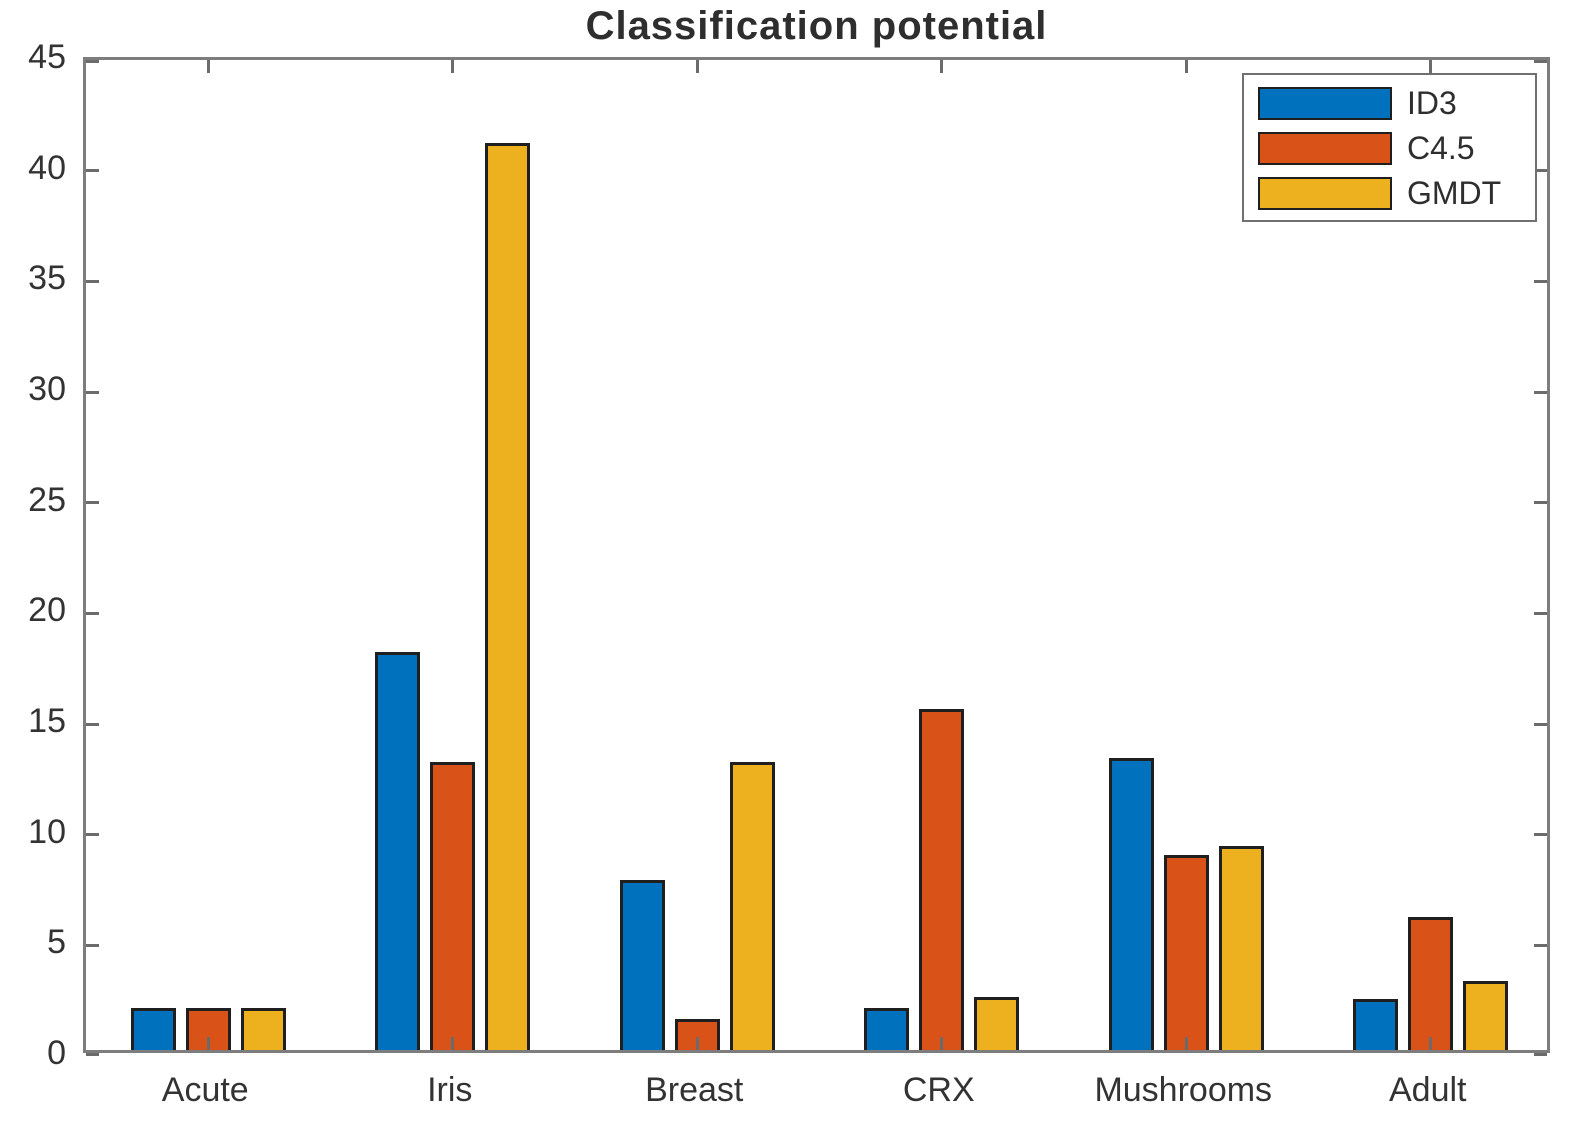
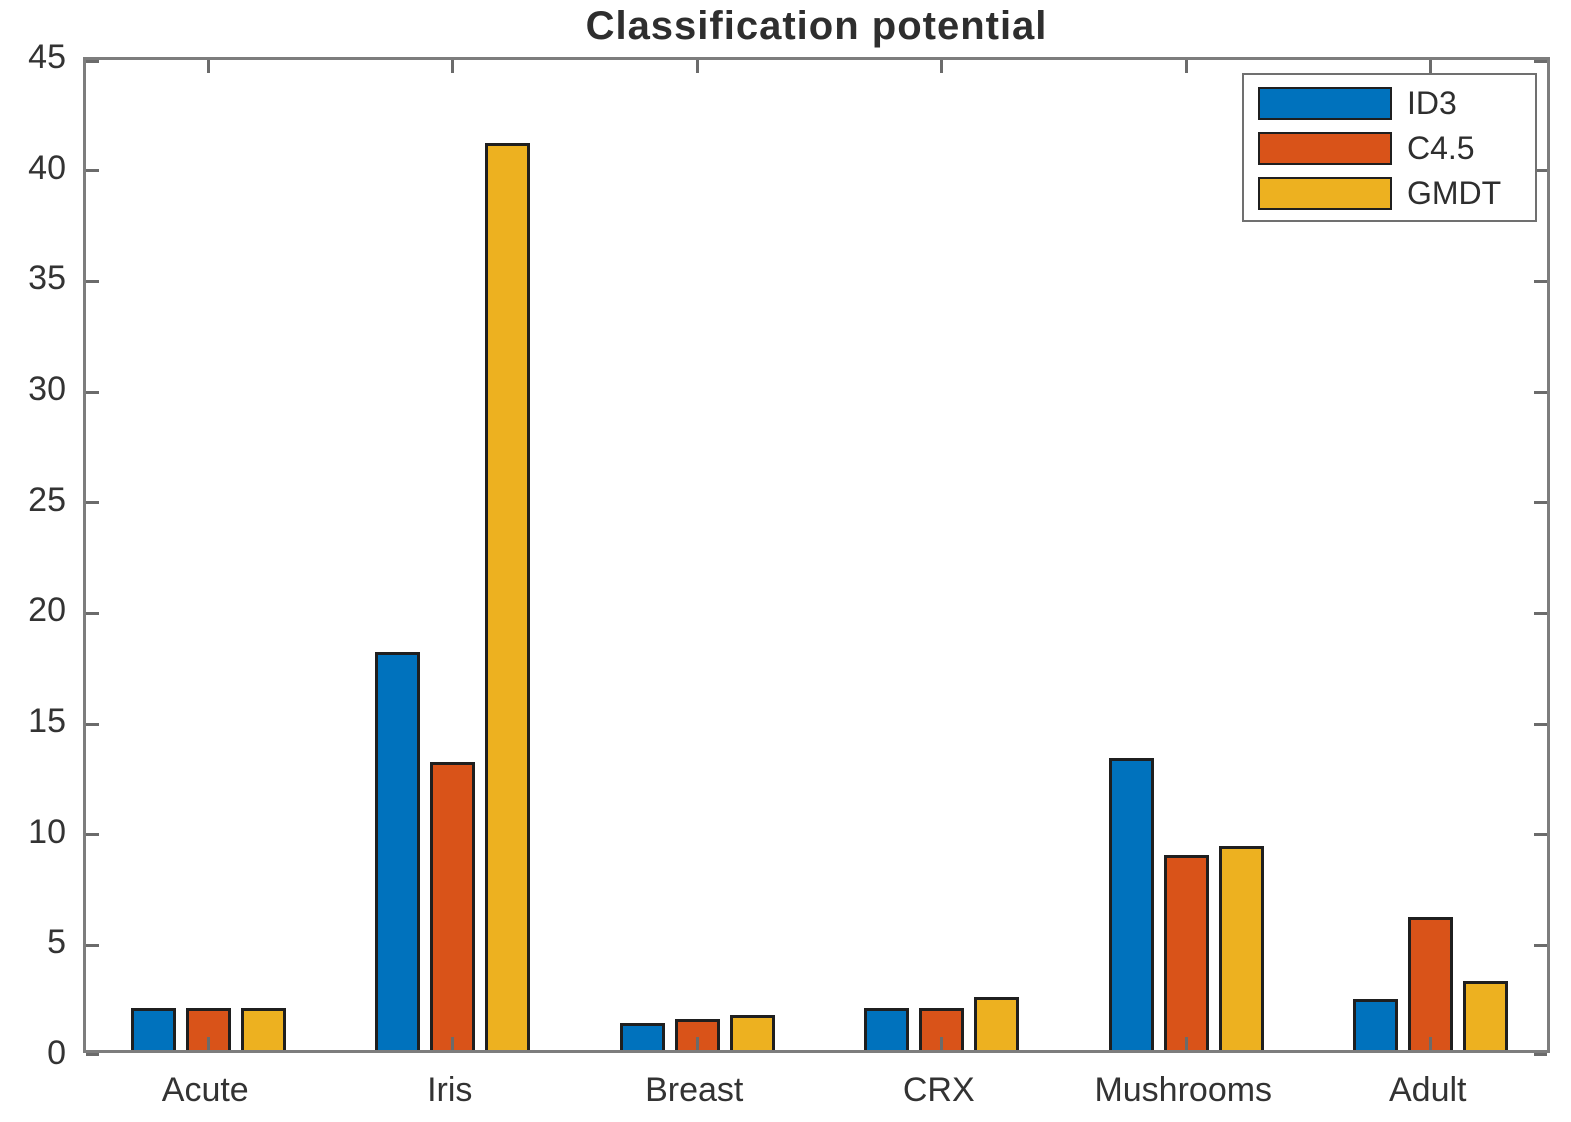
ID3/Breast: 7.7 -> 1.2
GMDT/Breast: 13.0 -> 1.6
C4.5/CRX: 15.4 -> 1.9
